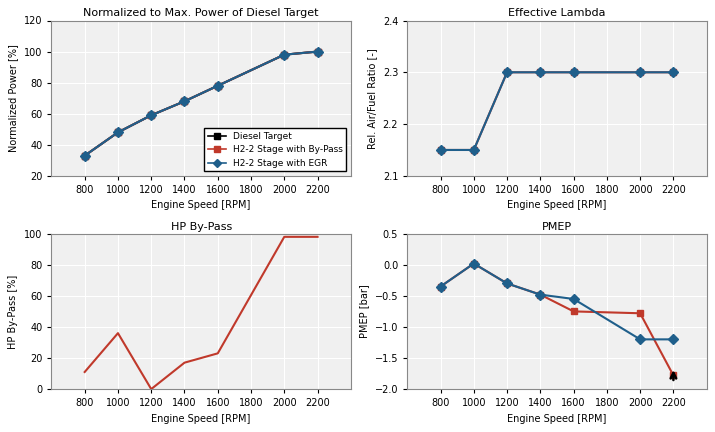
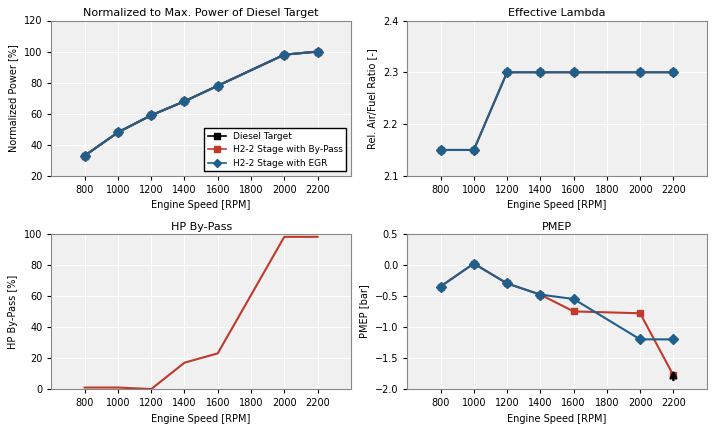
HP By-Pass/800: 11 -> 1
HP By-Pass/1000: 36 -> 1
